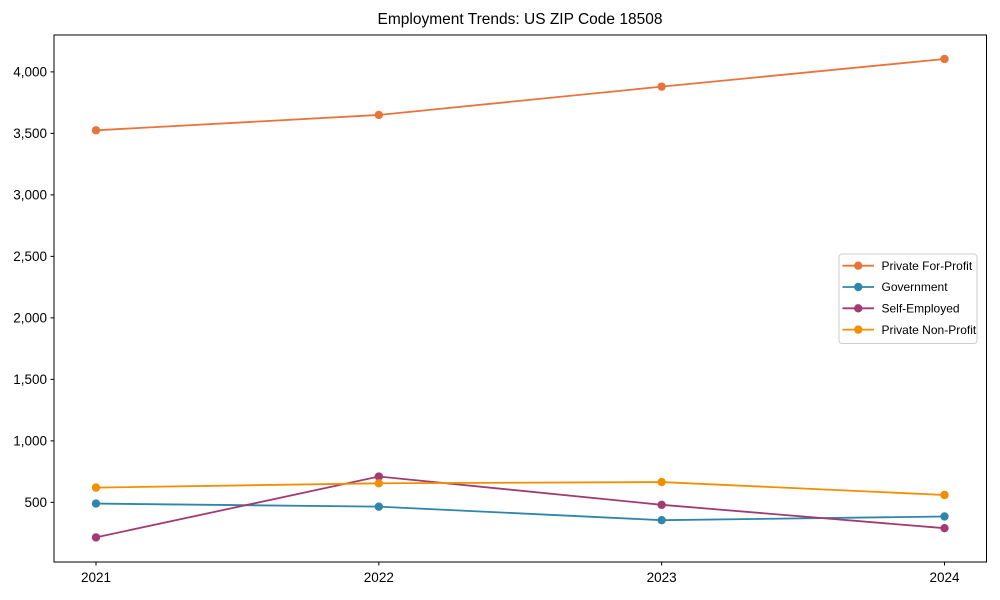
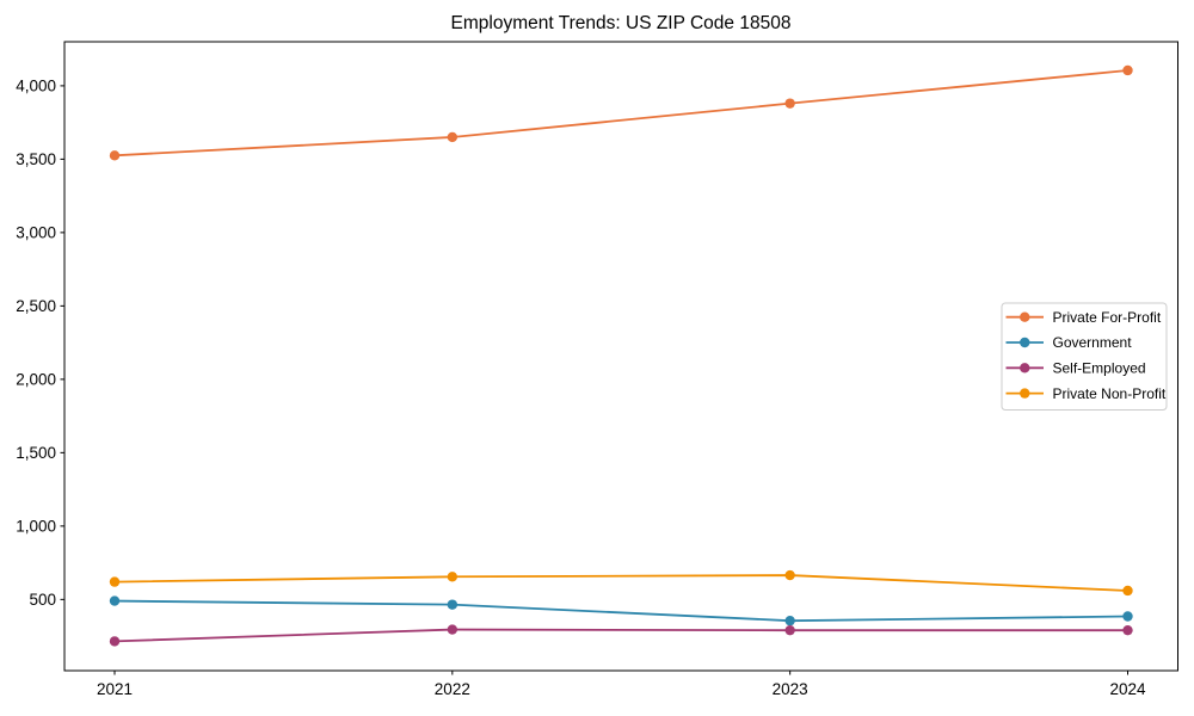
Self-Employed/2022: 710 -> 300
Self-Employed/2023: 480 -> 290
